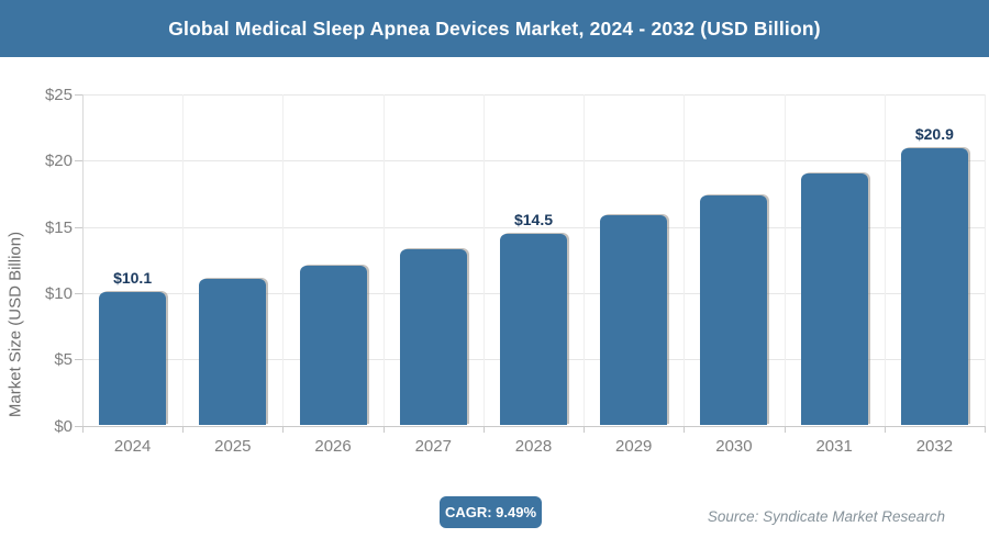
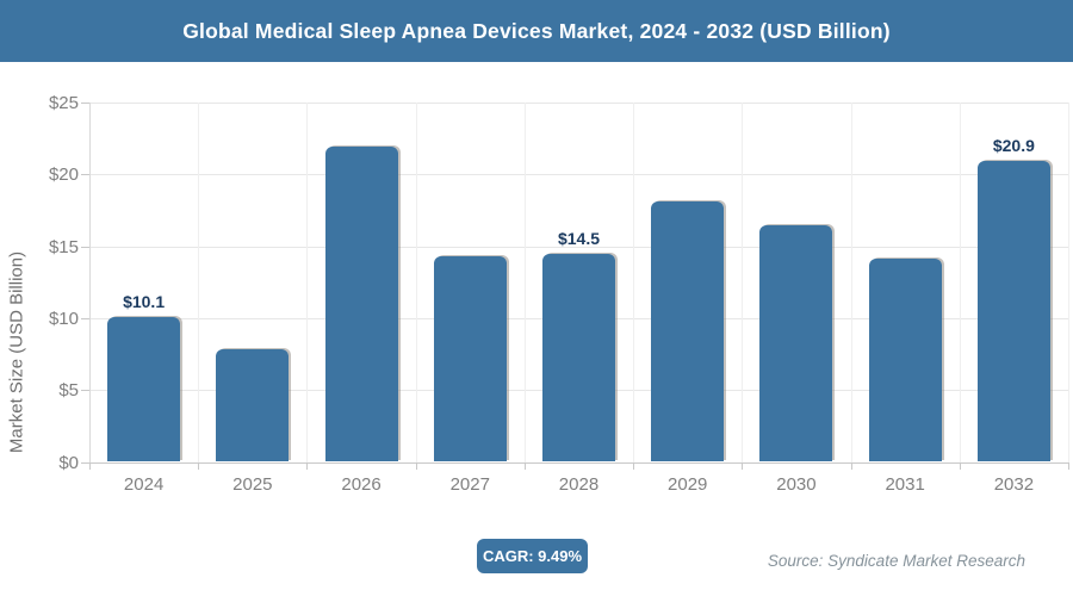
2025: $11.1 -> $7.8
2026: $12.1 -> $21.9
2027: $13.3 -> $14.3
2029: $15.9 -> $18.1
2030: $17.4 -> $16.5
2031: $19.0 -> $14.1
